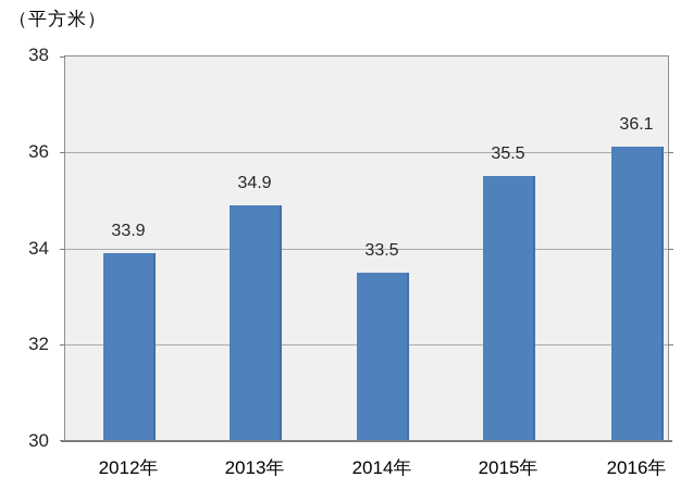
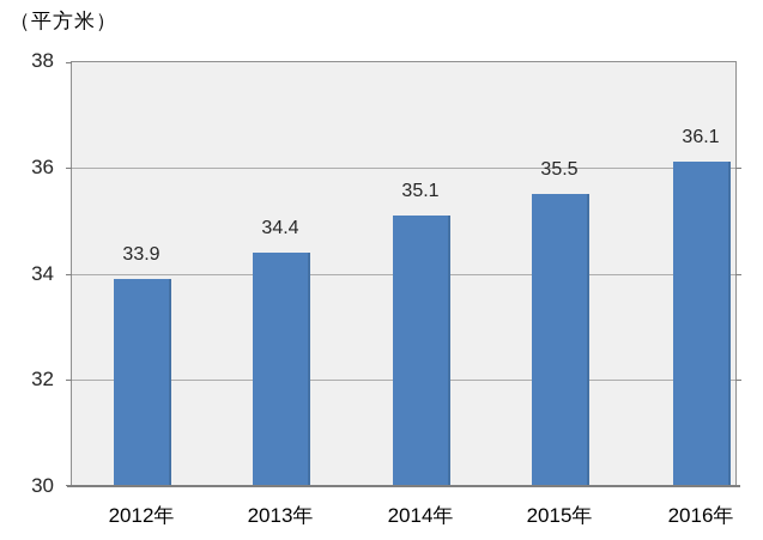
2013年: 34.9 -> 34.4
2014年: 33.5 -> 35.1
